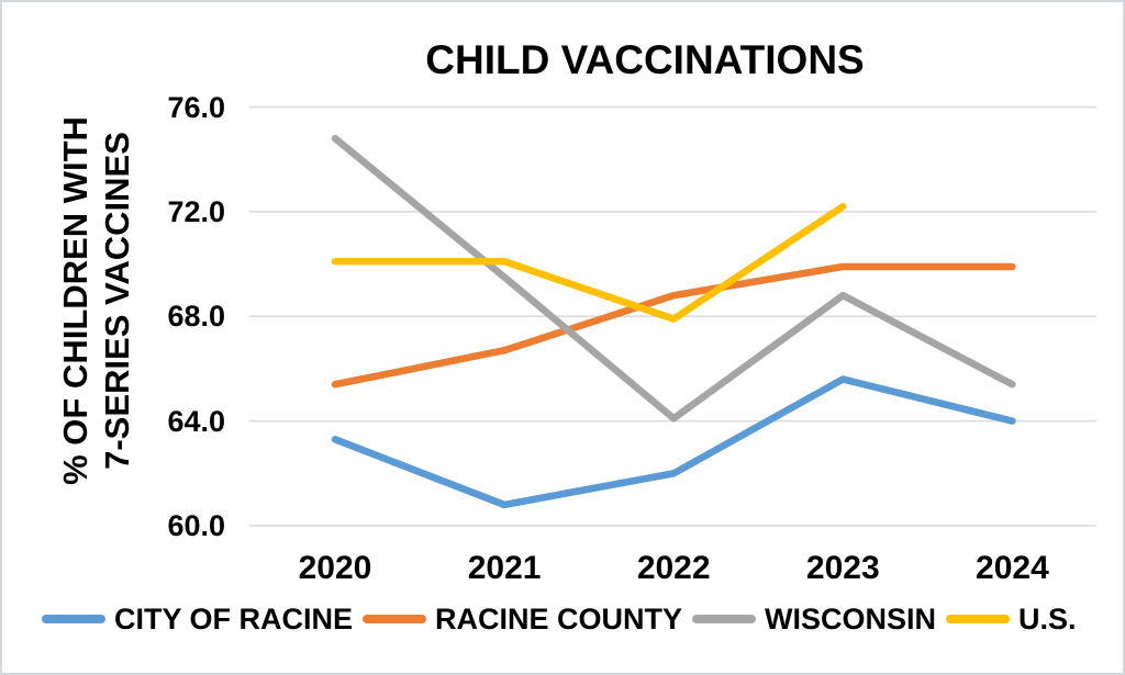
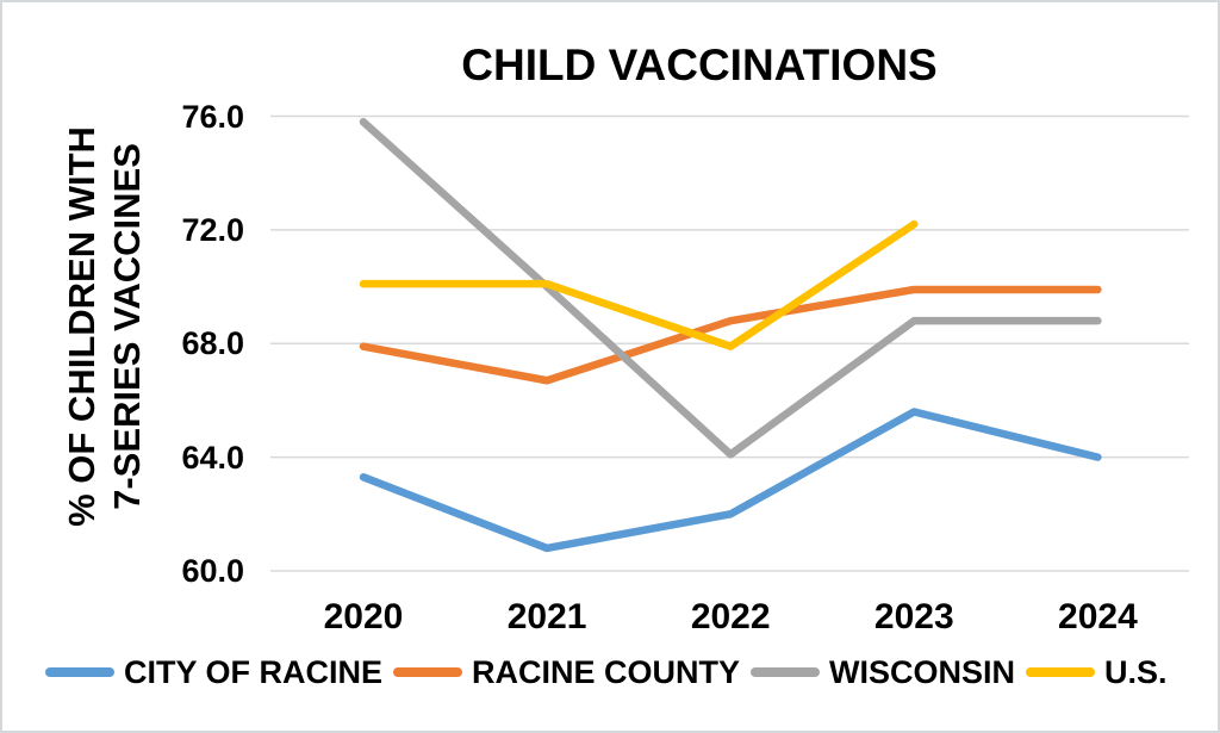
RACINE COUNTY/2020: 65.4 -> 67.9
WISCONSIN/2020: 74.8 -> 75.8
WISCONSIN/2021: 69.5 -> 70.0
WISCONSIN/2024: 65.4 -> 68.8
